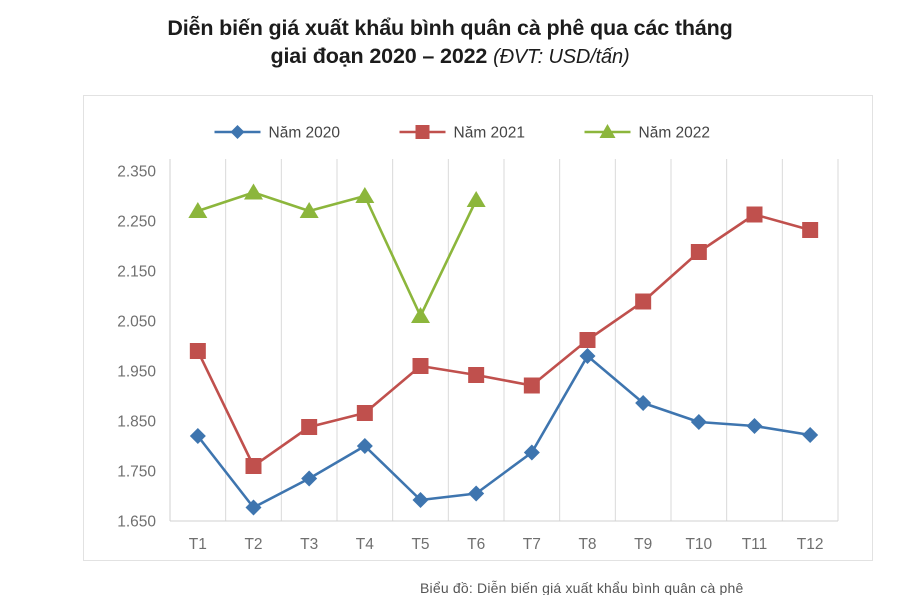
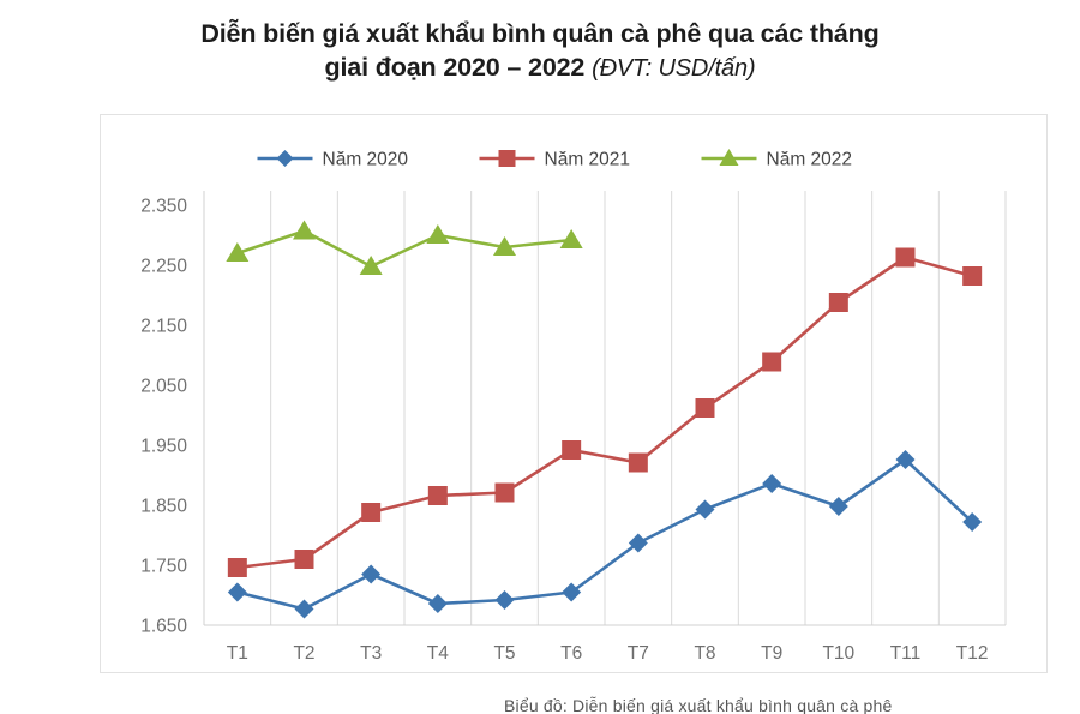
Năm 2020/T1: 1820 -> 1700
Năm 2021/T1: 1990 -> 1750
Năm 2022/T3: 2270 -> 2250
Năm 2020/T4: 1800 -> 1690
Năm 2021/T5: 1960 -> 1870
Năm 2022/T5: 2060 -> 2280
Năm 2020/T8: 1980 -> 1840
Năm 2020/T11: 1840 -> 1930
